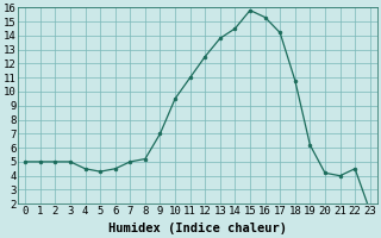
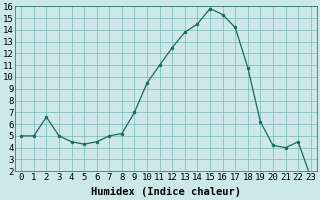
2: 5.0 -> 6.6
